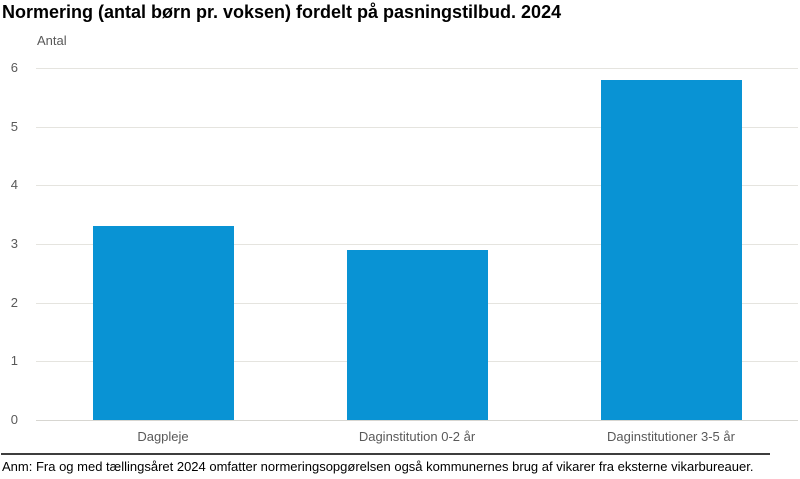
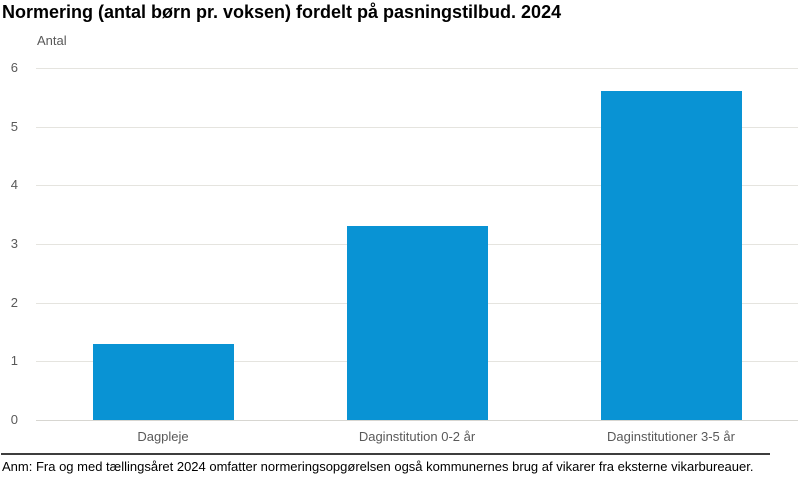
Dagpleje: 3.3 -> 1.3
Daginstitution 0-2 år: 2.9 -> 3.3
Daginstitutioner 3-5 år: 5.8 -> 5.6
